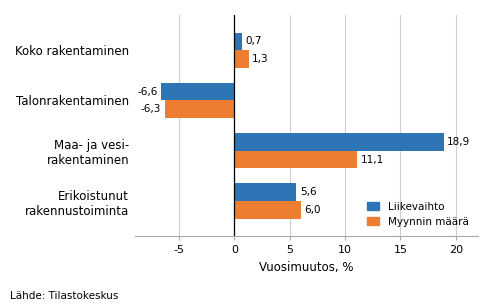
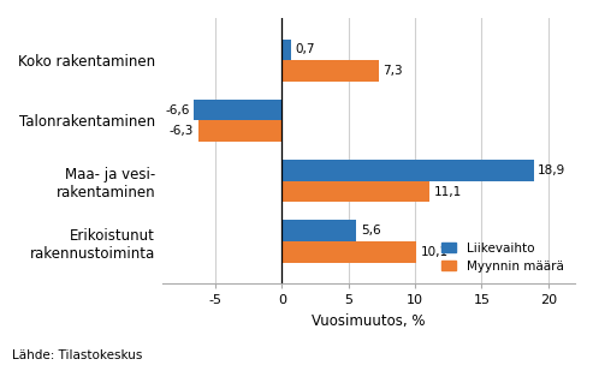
Myynnin määrä/Koko rakentaminen: 1,3 -> 7,3
Myynnin määrä/Erikoistunut rakennustoiminta: 6,0 -> 10,1
